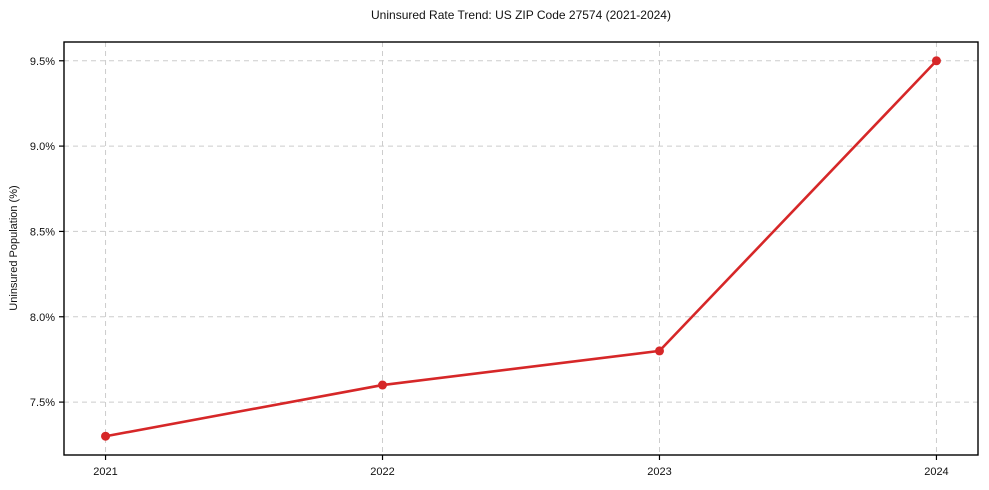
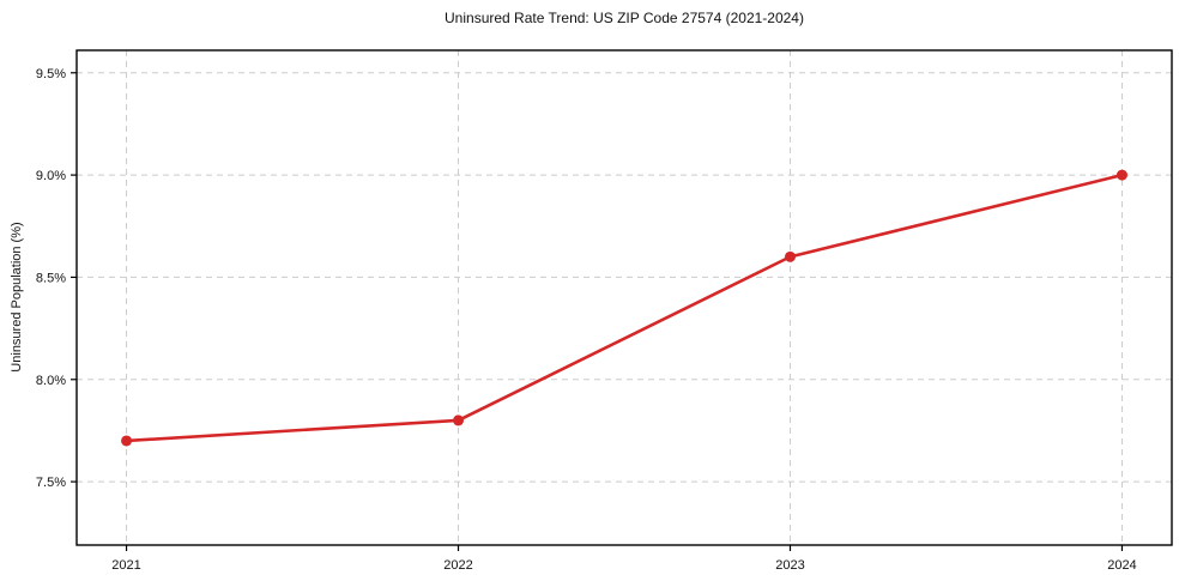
2021: 7.3% -> 7.7%
2022: 7.6% -> 7.8%
2023: 7.8% -> 8.6%
2024: 9.5% -> 9.0%
